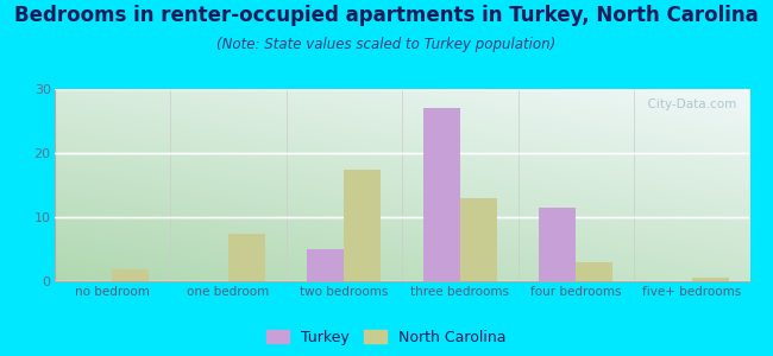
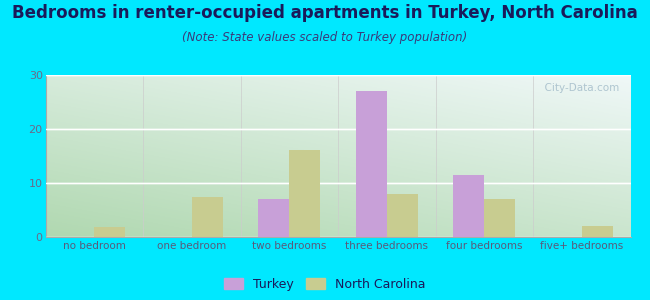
Turkey/two bedrooms: 5.0 -> 7.0
North Carolina/two bedrooms: 17.5 -> 16.2
North Carolina/three bedrooms: 13.0 -> 8.0
North Carolina/four bedrooms: 3.0 -> 7.0
North Carolina/five+ bedrooms: 0.5 -> 2.0
